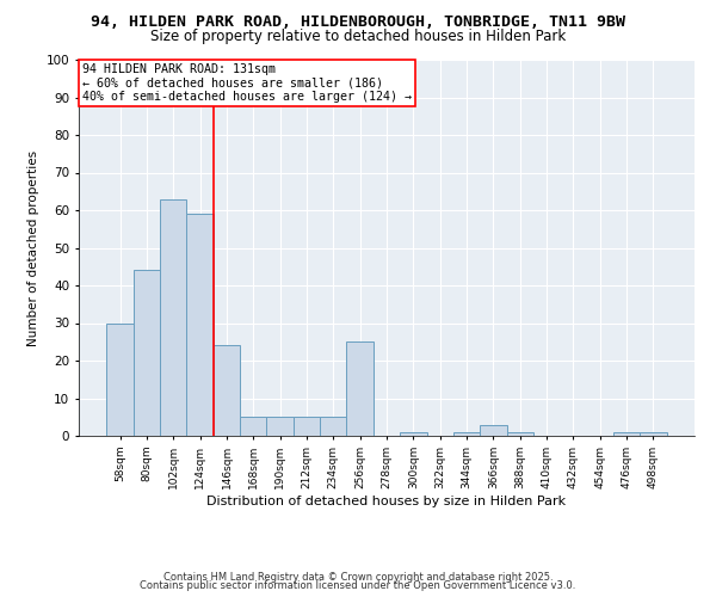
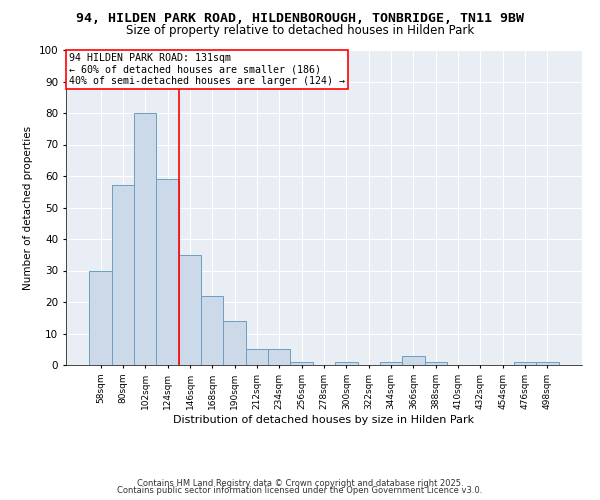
80sqm: 44 -> 57
102sqm: 63 -> 80
146sqm: 24 -> 35
168sqm: 5 -> 22
190sqm: 5 -> 14
256sqm: 25 -> 1
